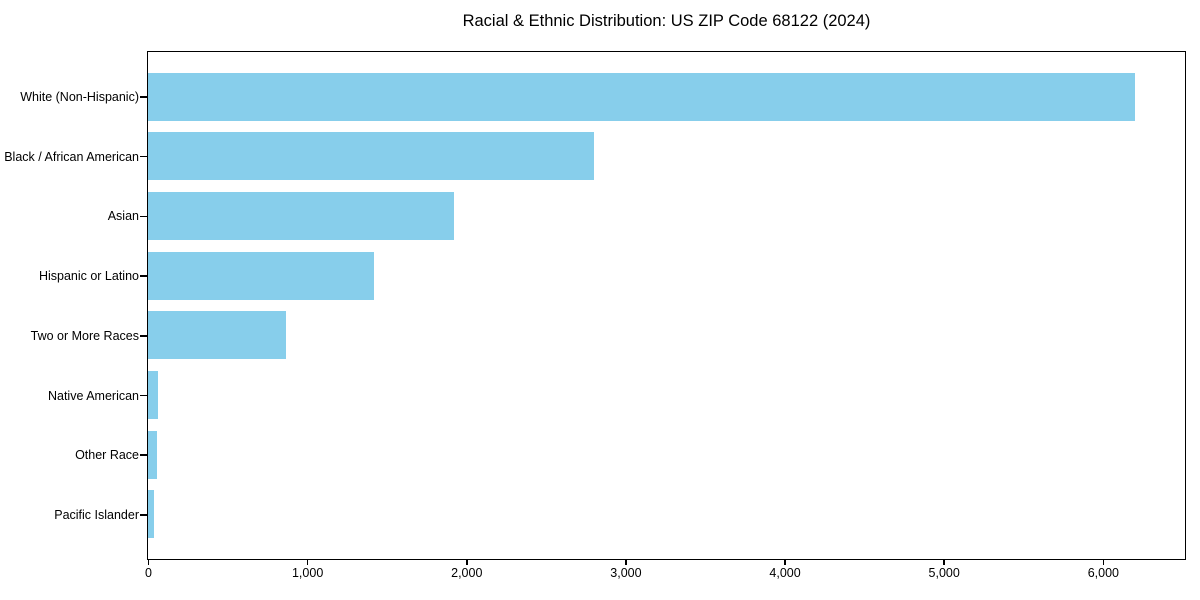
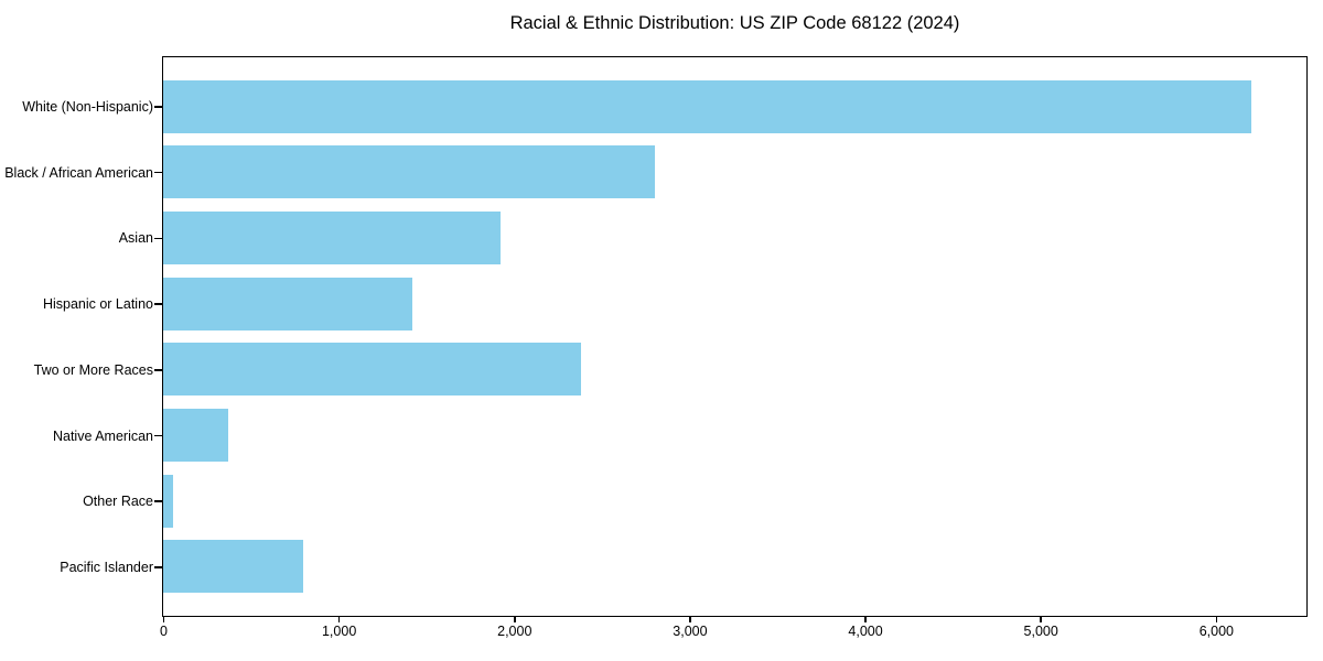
Two or More Races: 870 -> 2380
Native American: 60 -> 370
Pacific Islander: 40 -> 800
